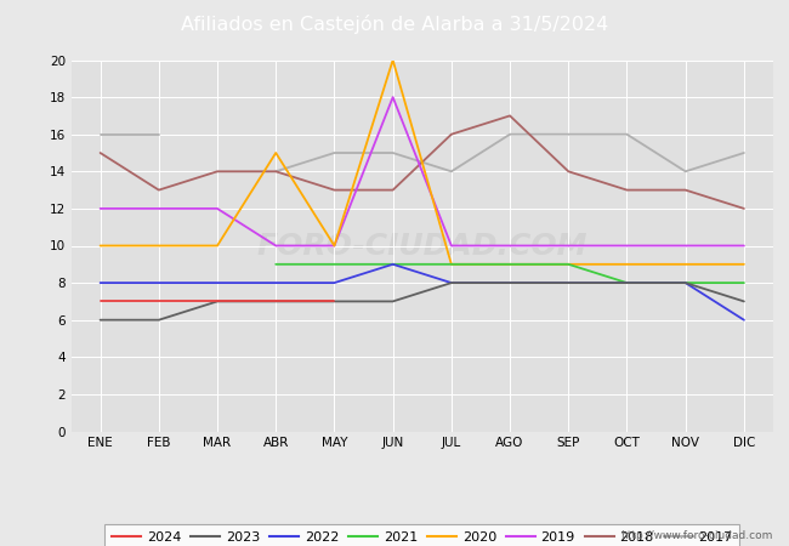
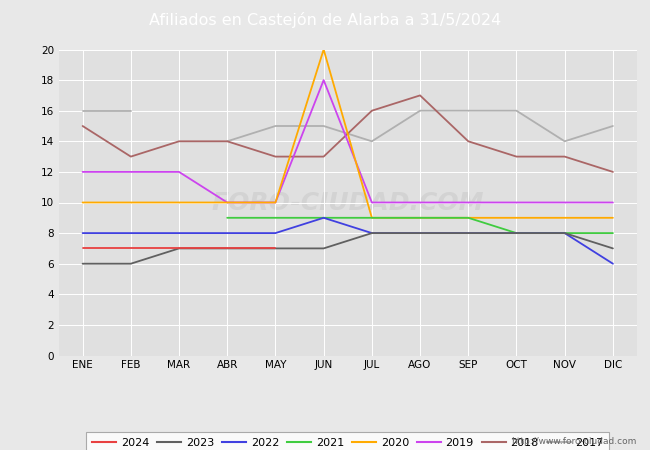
2020/ABR: 15 -> 10
